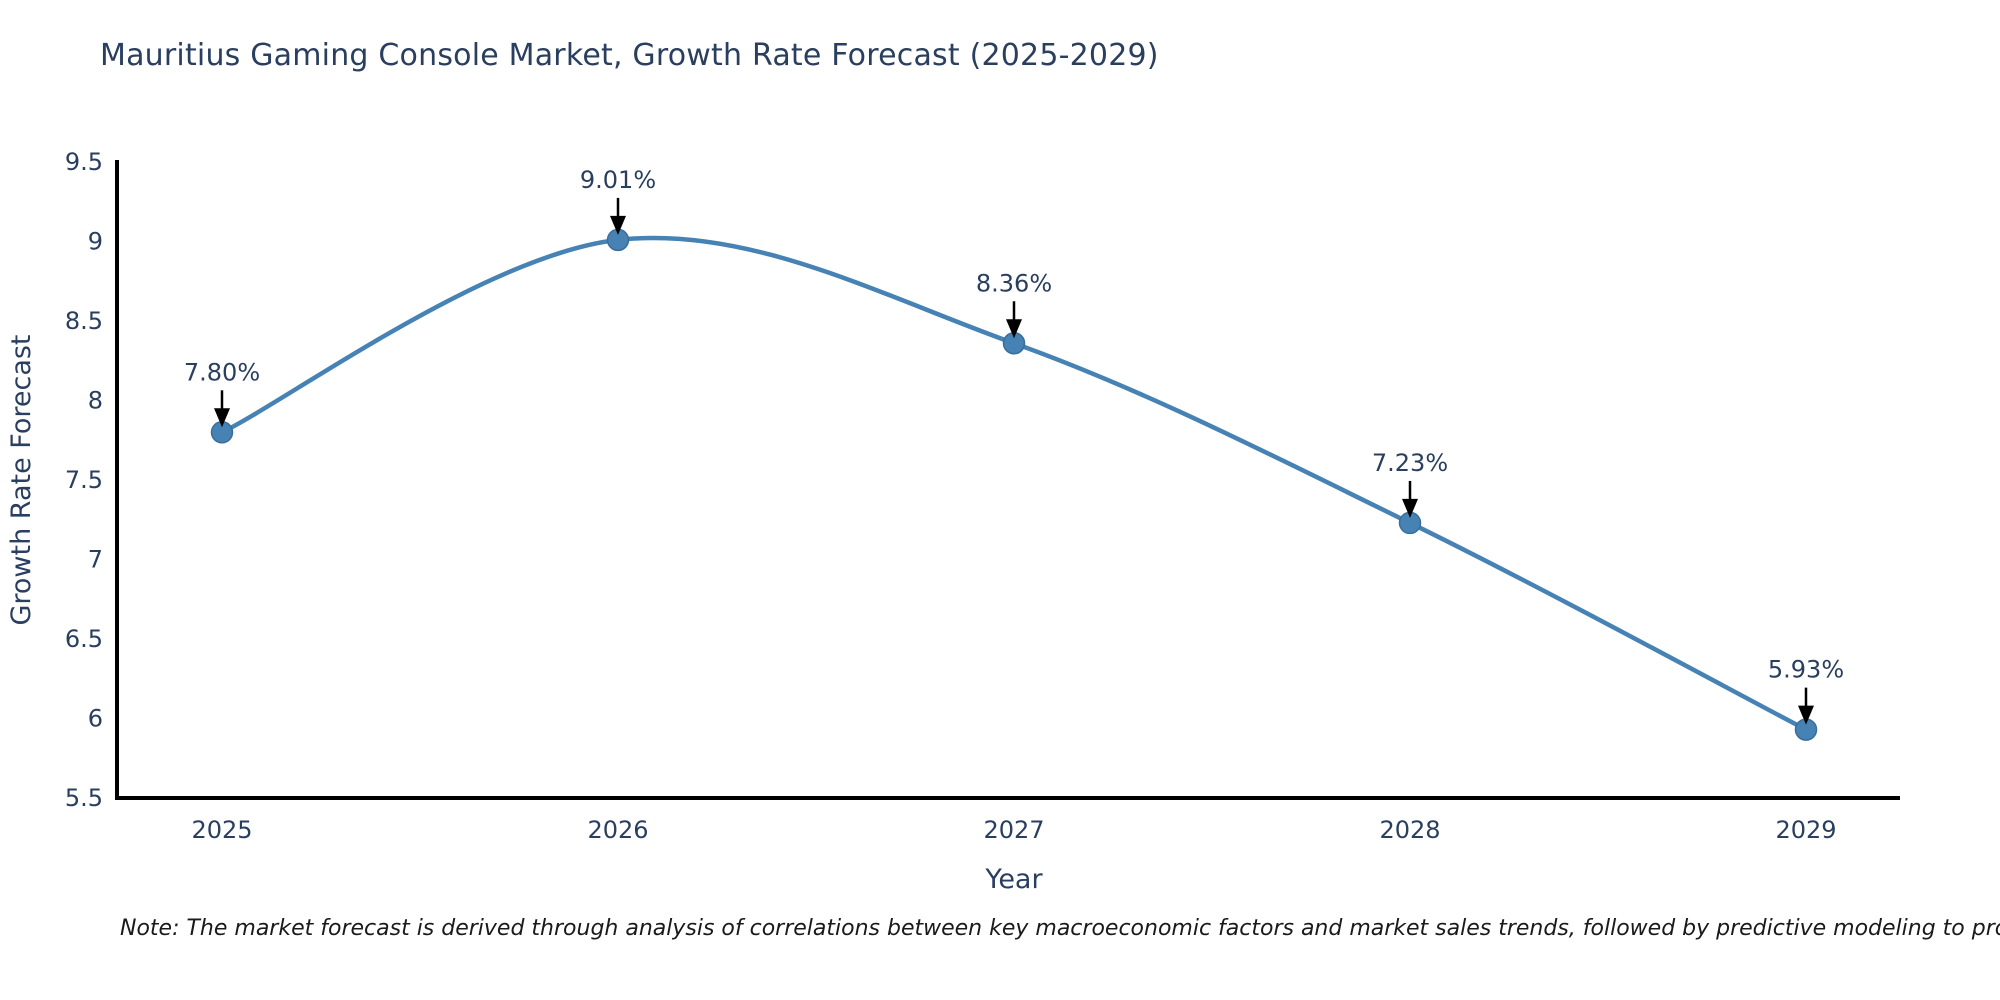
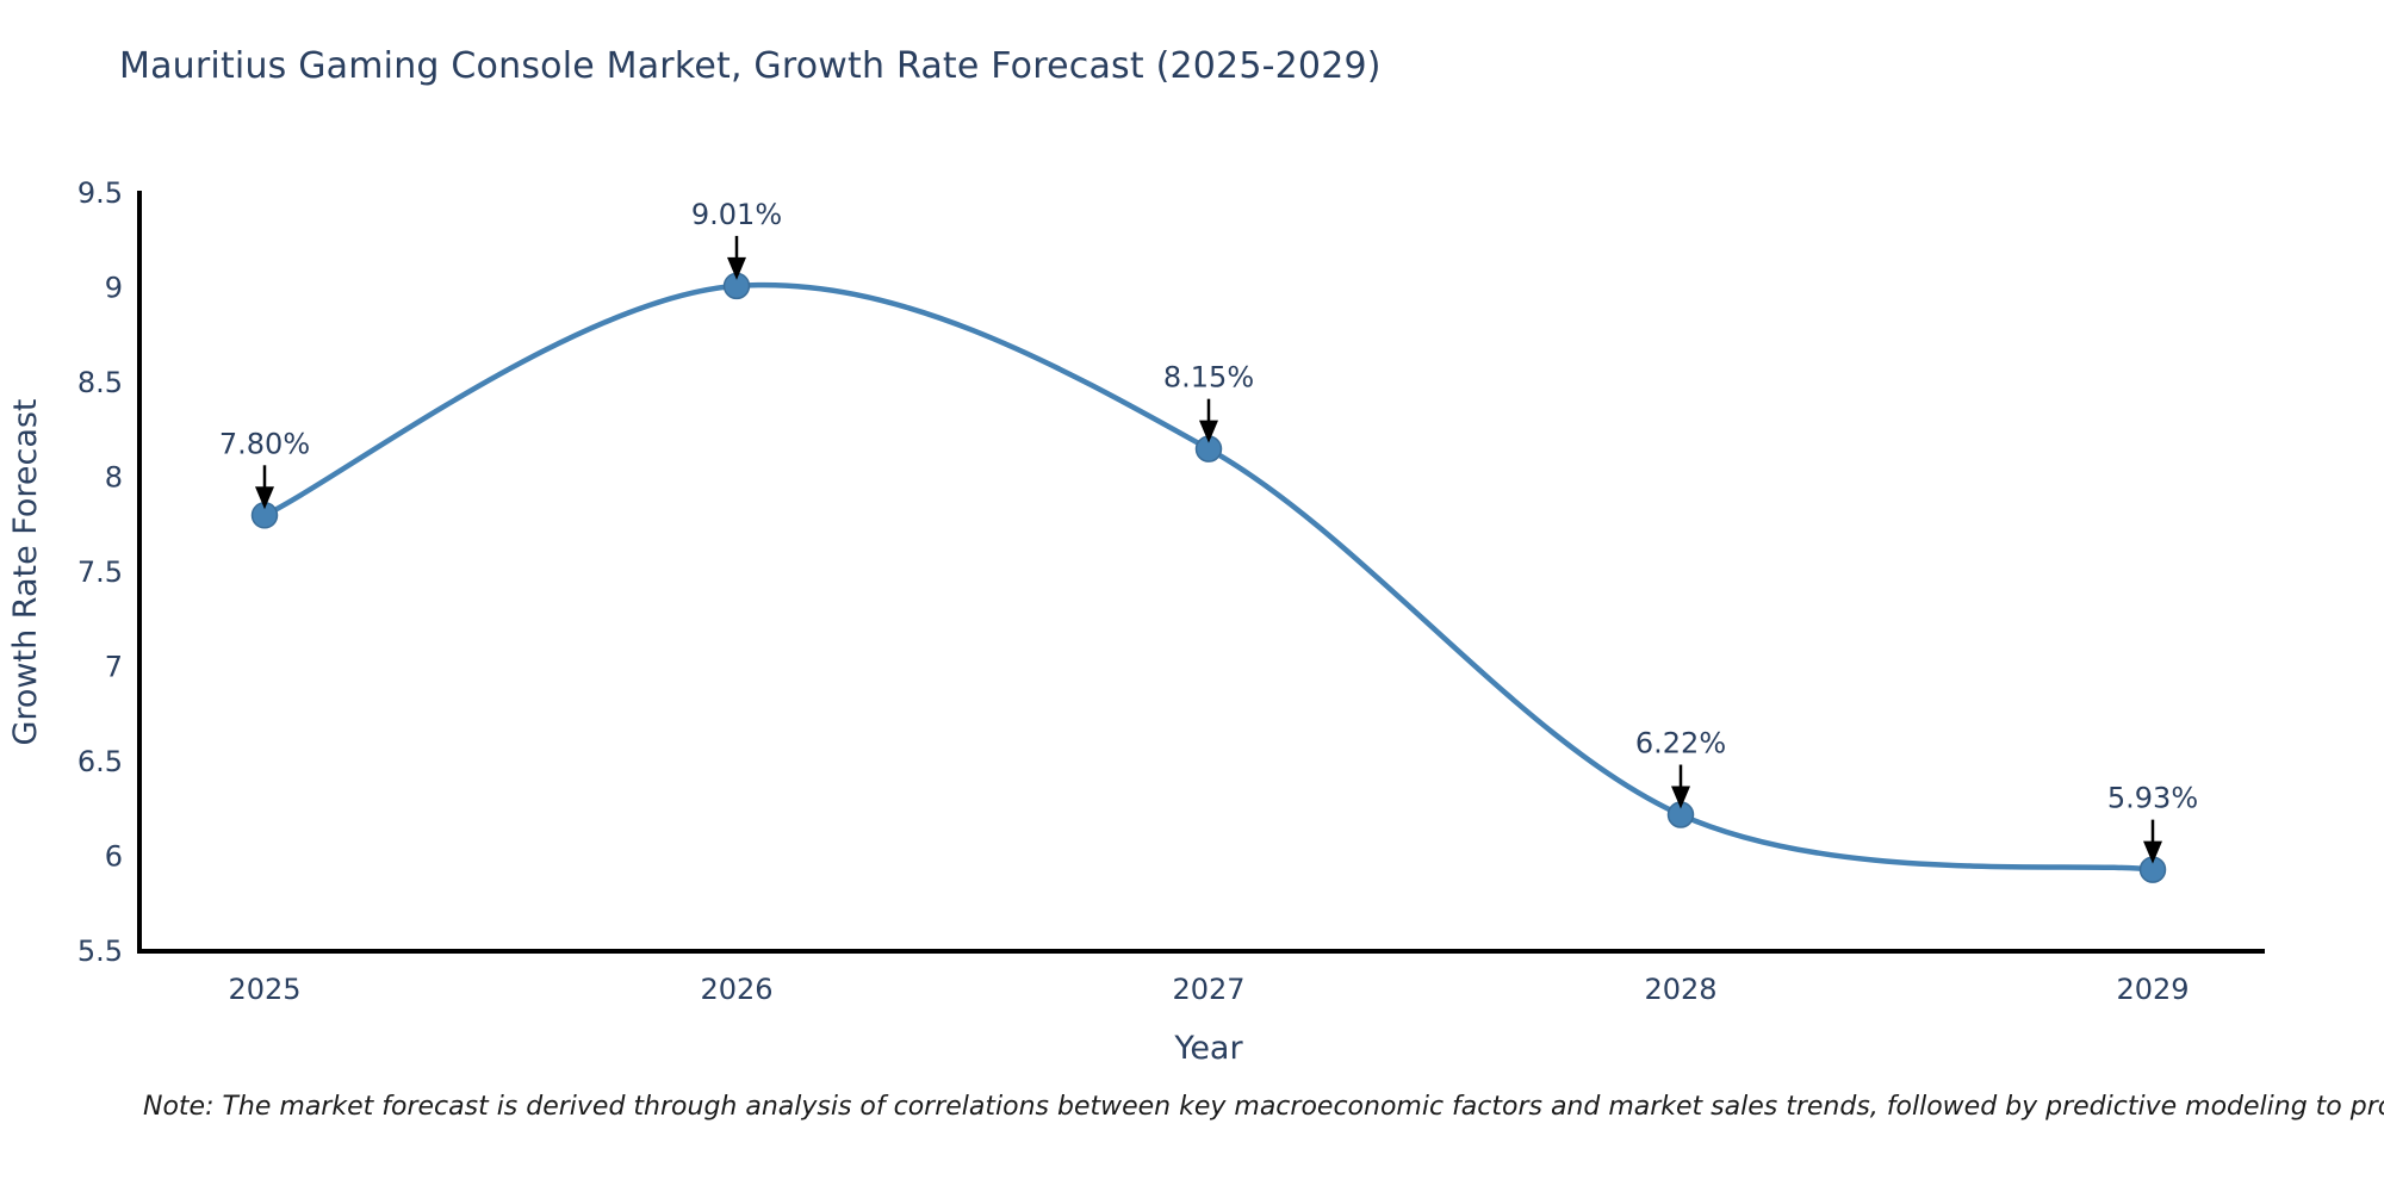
2027: 8.36% -> 8.15%
2028: 7.23% -> 6.22%
